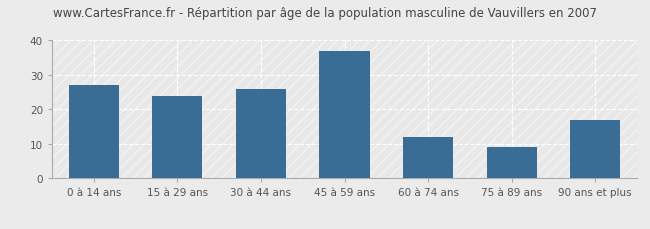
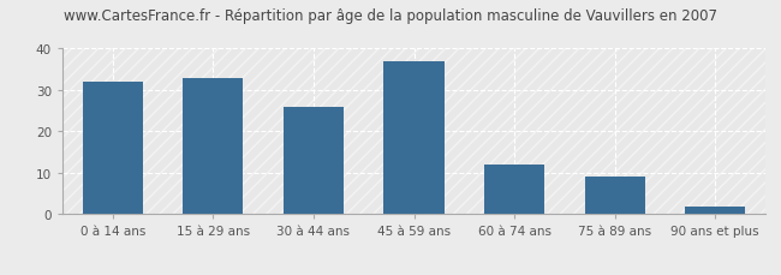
0 à 14 ans: 27 -> 32
15 à 29 ans: 24 -> 33
90 ans et plus: 17 -> 2
